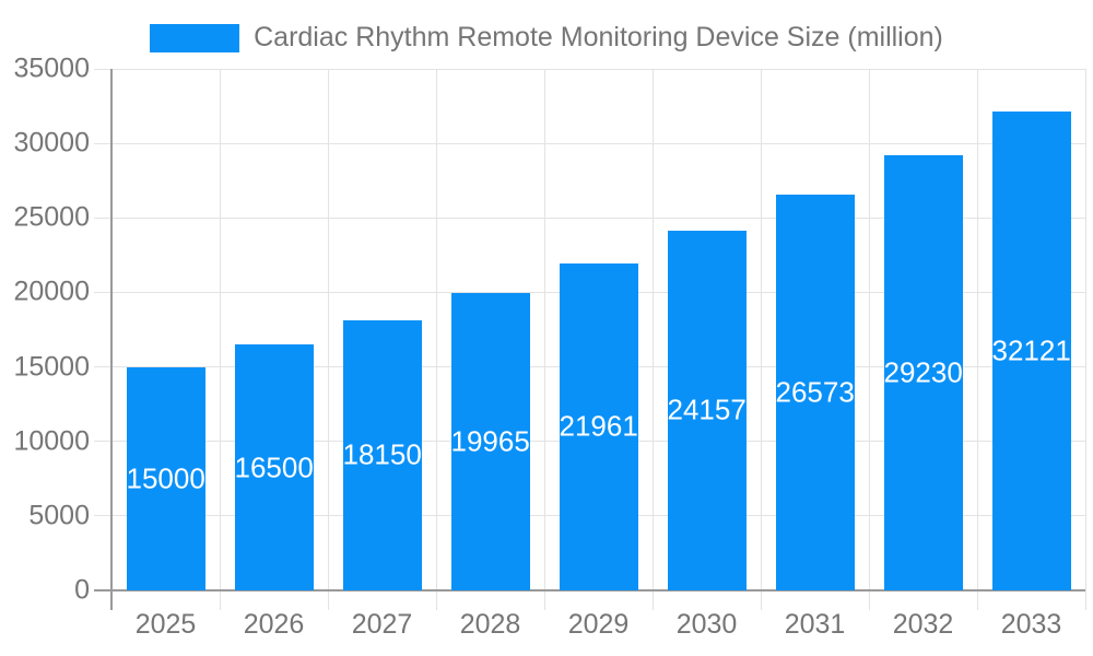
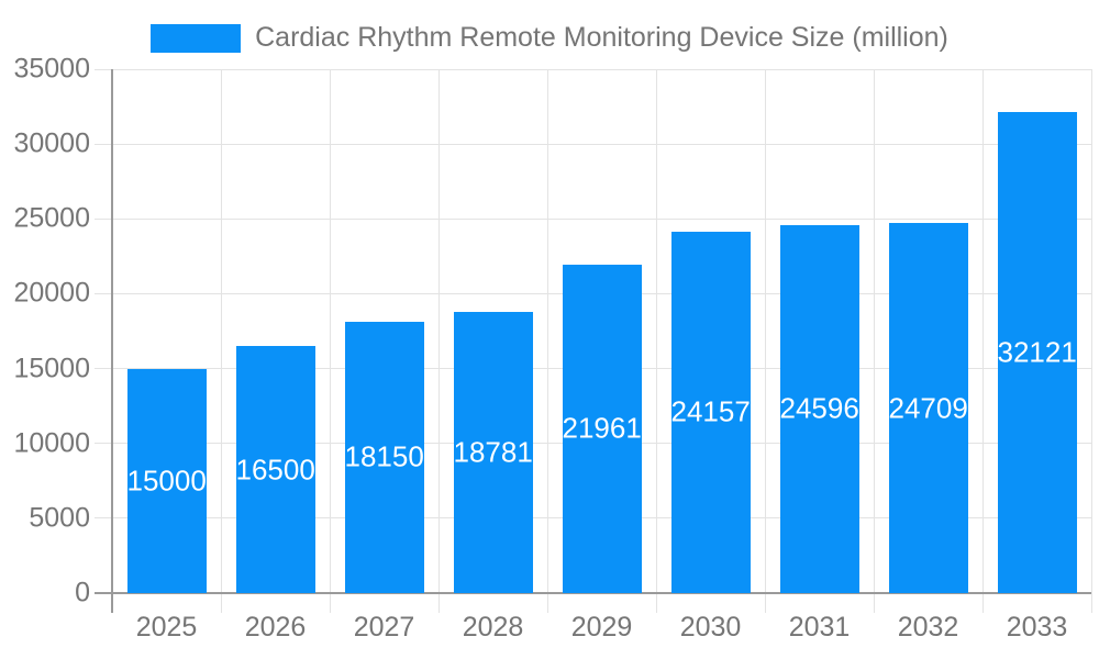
2028: 19965 -> 18781
2031: 26573 -> 24596
2032: 29230 -> 24709
